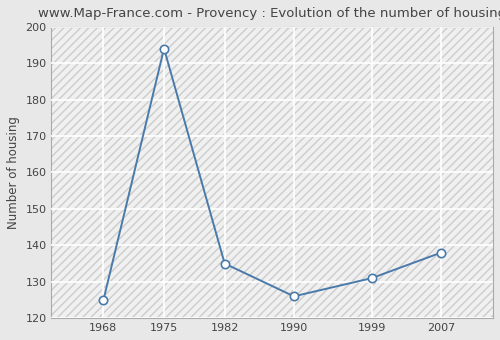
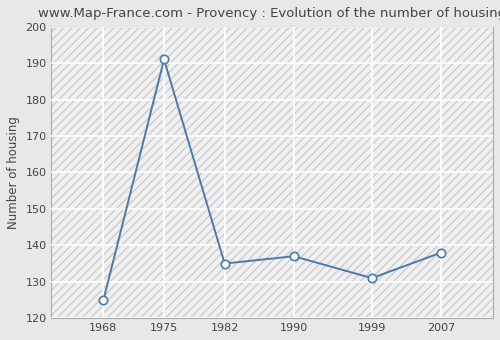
1975: 194 -> 191
1990: 126 -> 137
